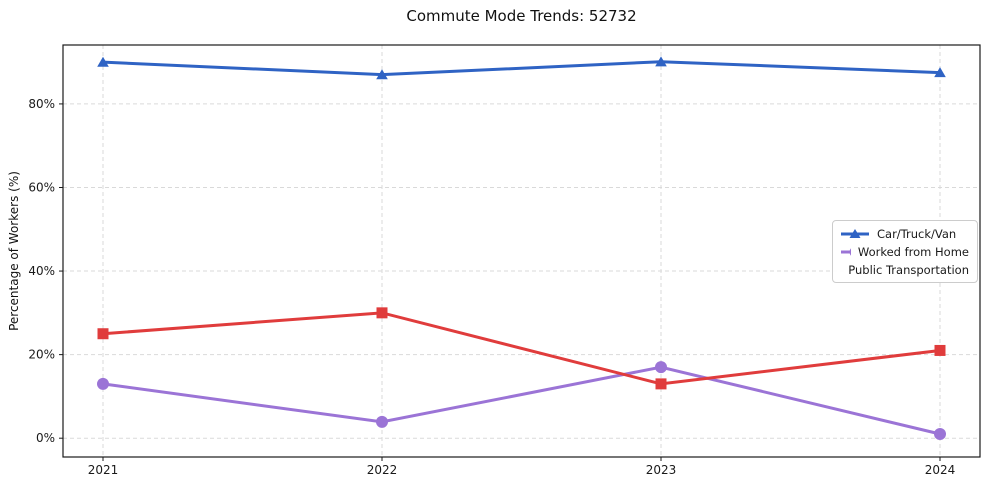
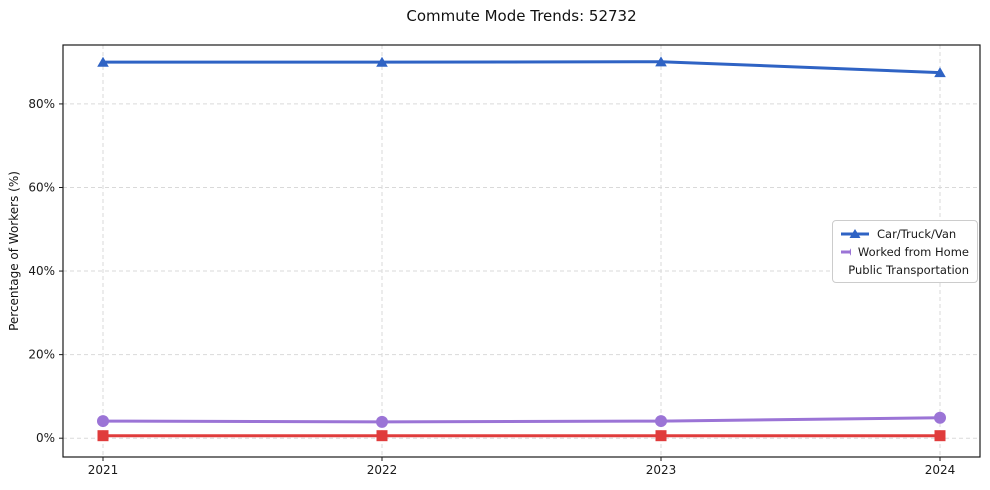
Worked from Home/2021: 13% -> 4%
Public Transportation/2021: 25% -> 1%
Car/Truck/Van/2022: 87% -> 90%
Public Transportation/2022: 30% -> 1%
Worked from Home/2023: 17% -> 4%
Public Transportation/2023: 13% -> 1%
Worked from Home/2024: 1% -> 5%
Public Transportation/2024: 21% -> 1%
